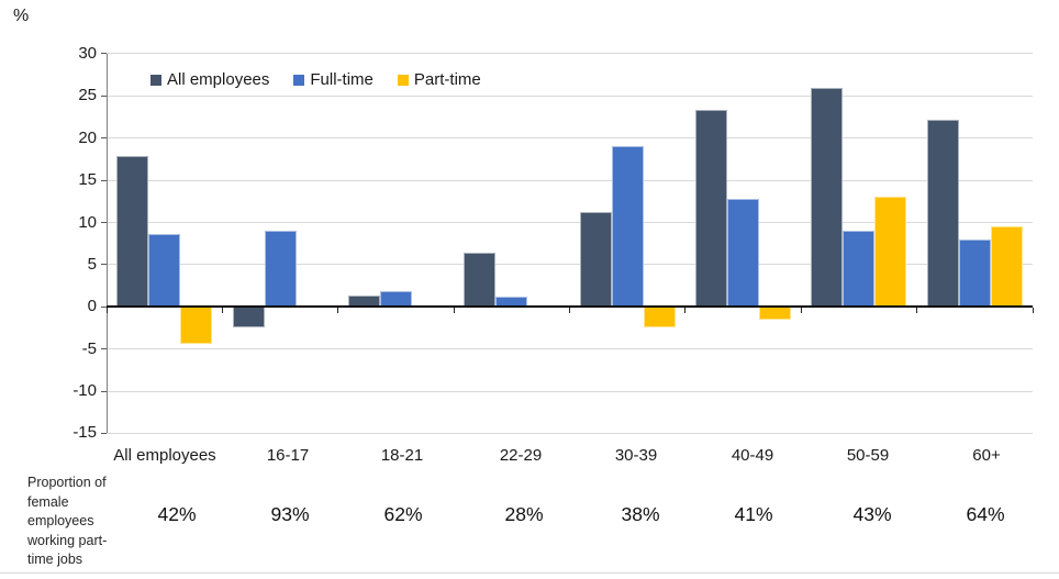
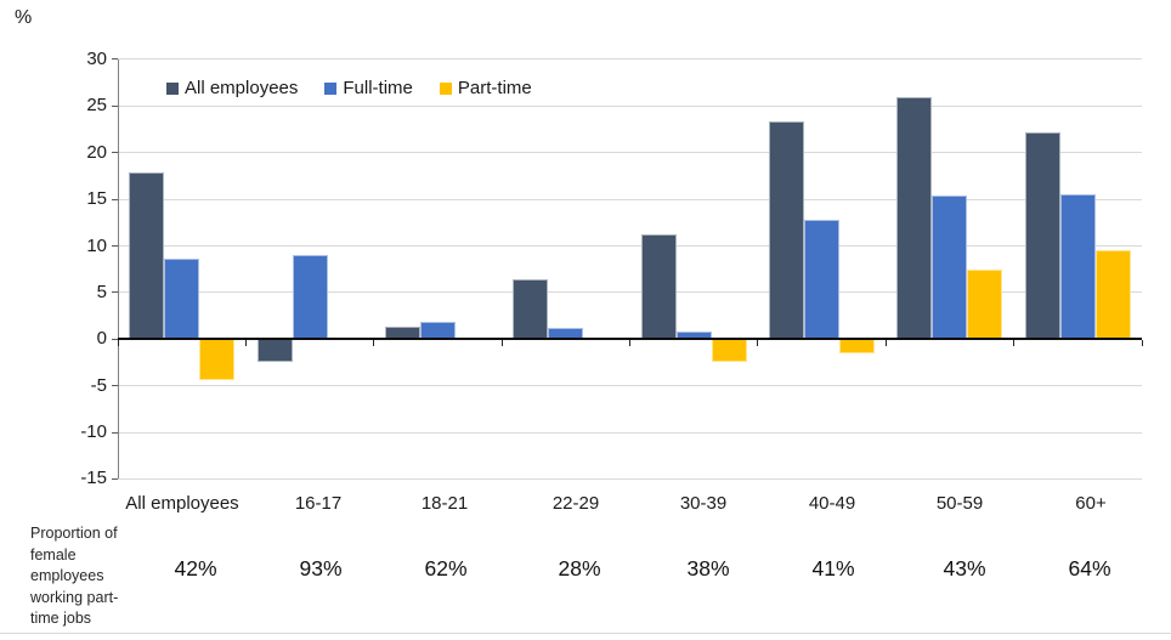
Full-time/30-39: 19 -> 1
Full-time/50-59: 9 -> 15
Part-time/50-59: 13 -> 8
Full-time/60+: 8 -> 16
